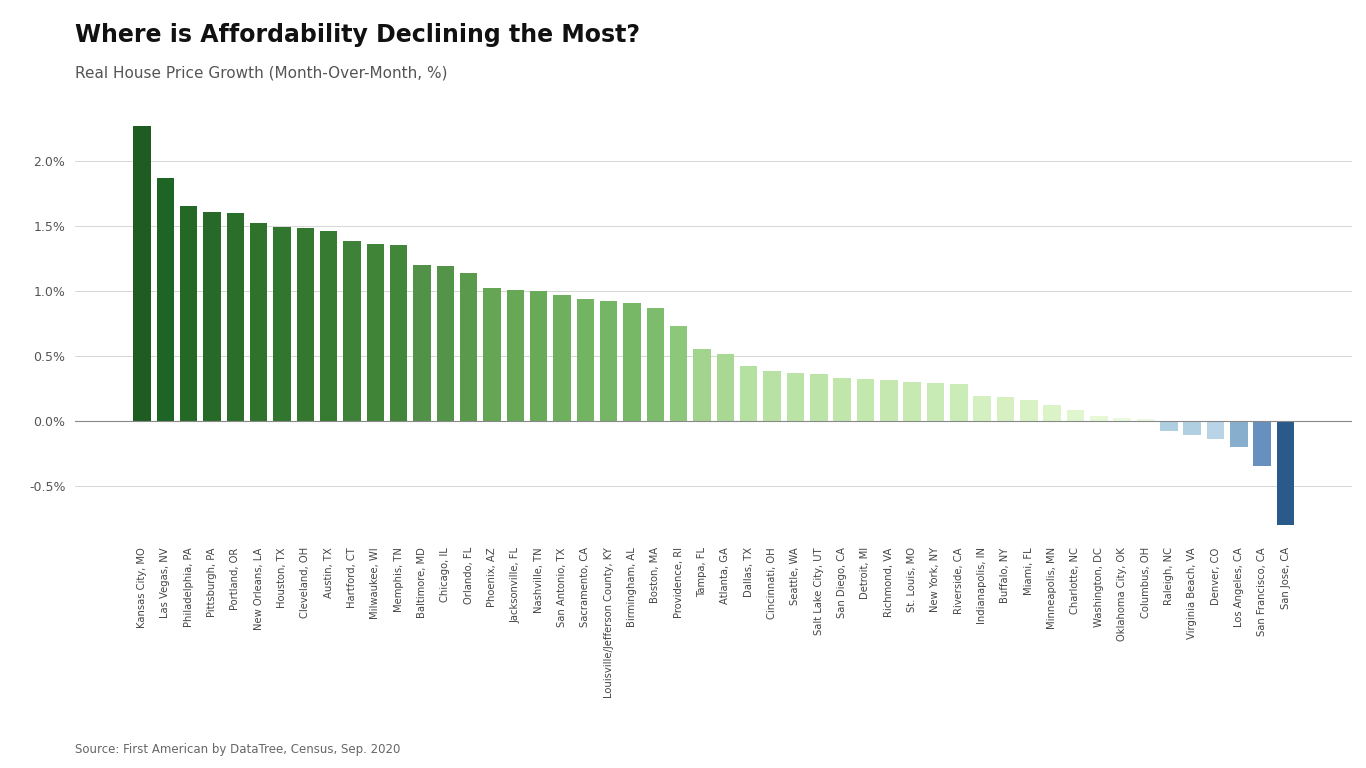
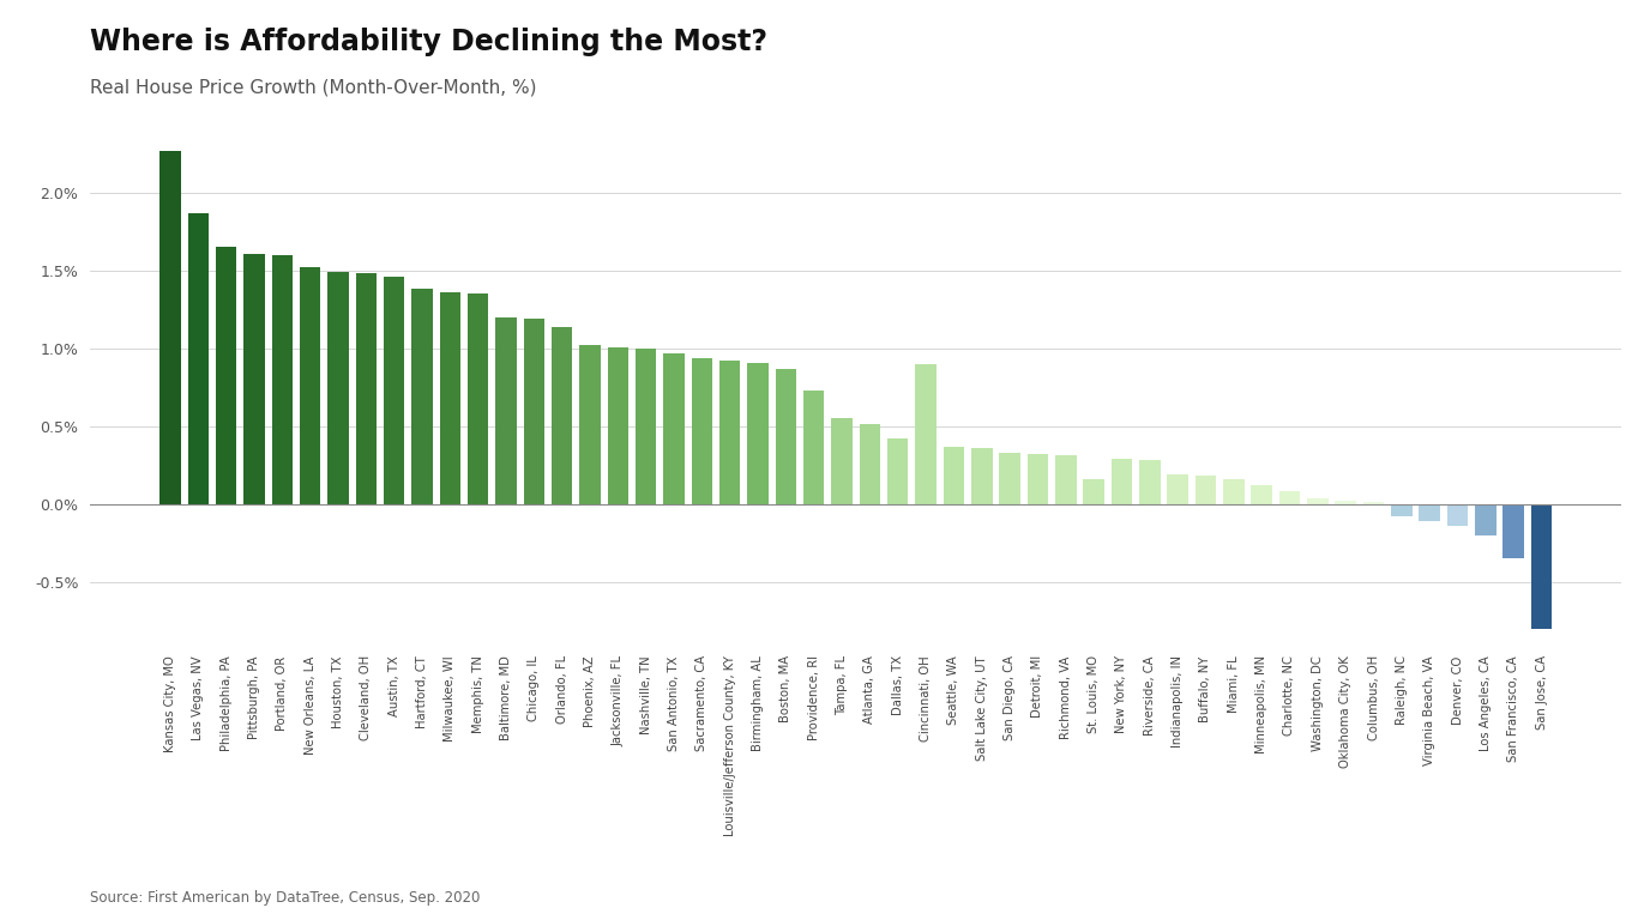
Cincinnati, OH: 0.38% -> 0.90%
St. Louis, MO: 0.30% -> 0.16%
